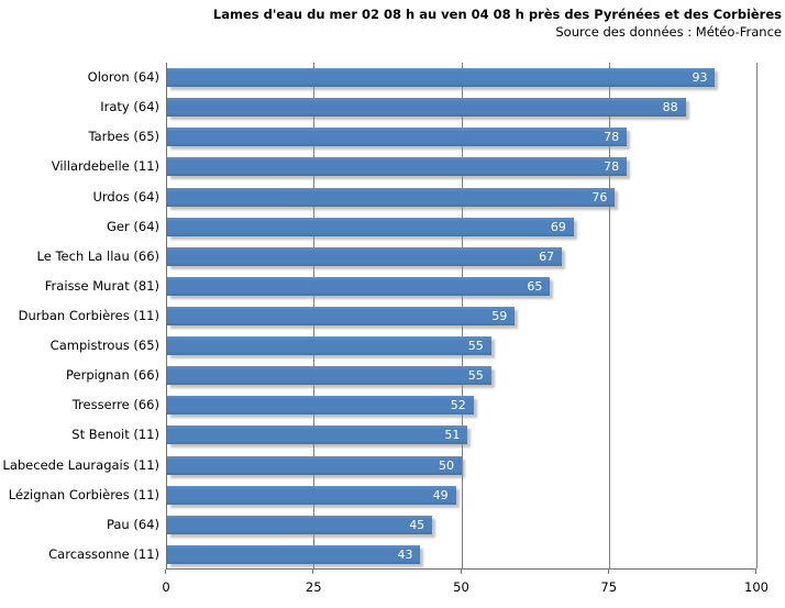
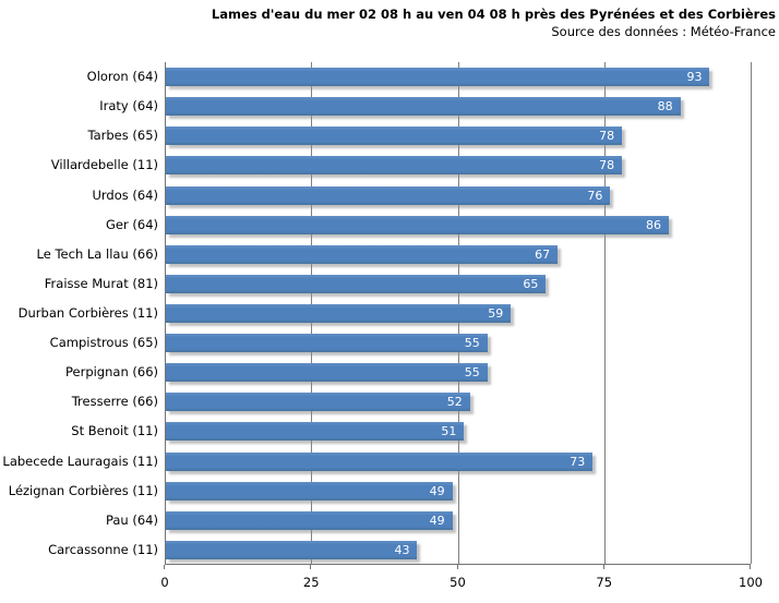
Ger (64): 69 -> 86
Labecede Lauragais (11): 50 -> 73
Pau (64): 45 -> 49
